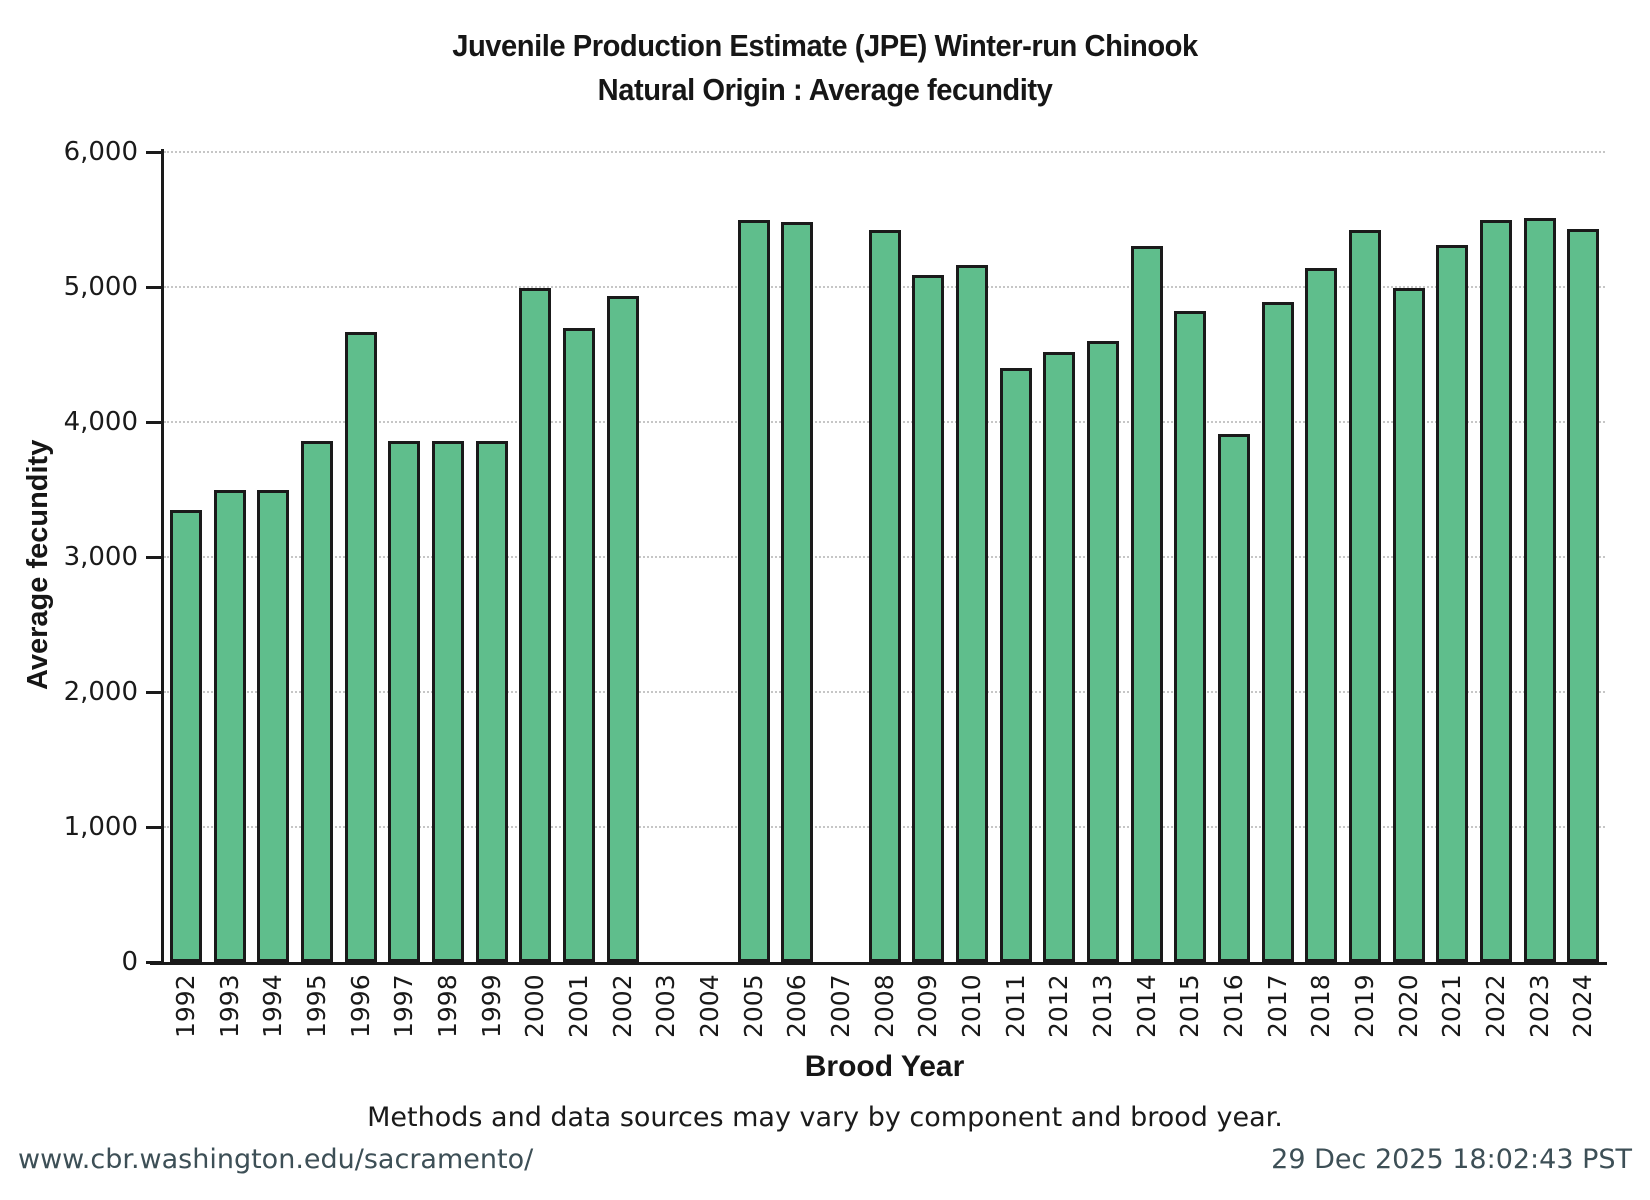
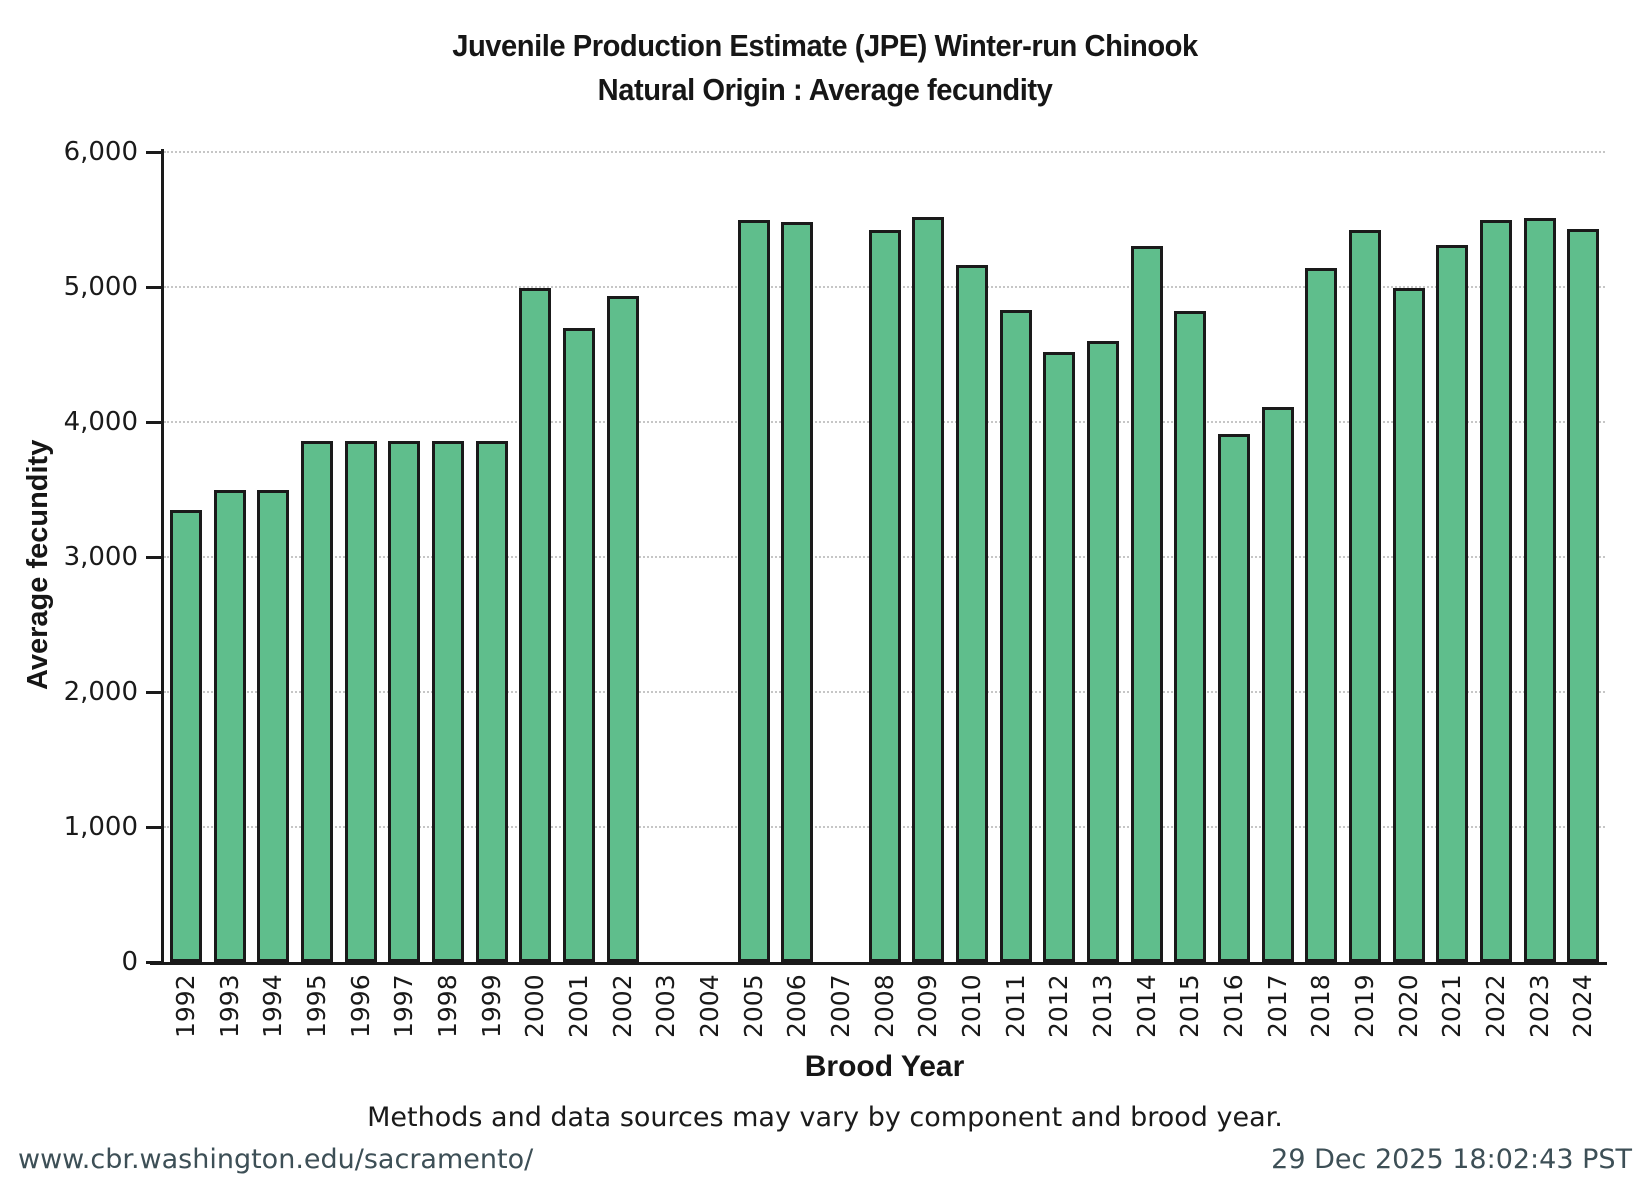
1996: 4670 -> 3860
2009: 5090 -> 5520
2011: 4400 -> 4830
2017: 4890 -> 4110
